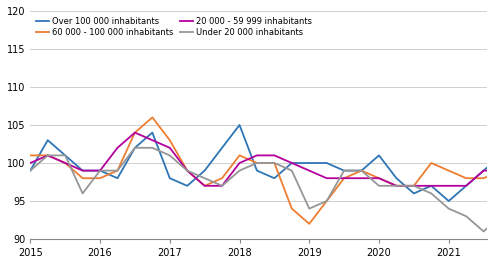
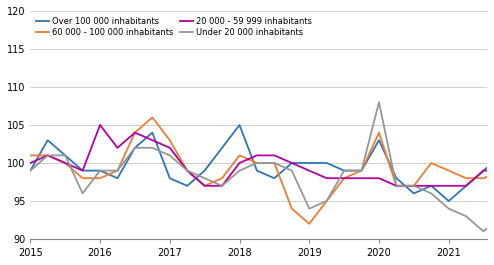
20 000 - 59 999 inhabitants/2016: 99 -> 105
Over 100 000 inhabitants/2020: 101 -> 103
60 000 - 100 000 inhabitants/2020: 98 -> 104
Under 20 000 inhabitants/2020: 97 -> 108
